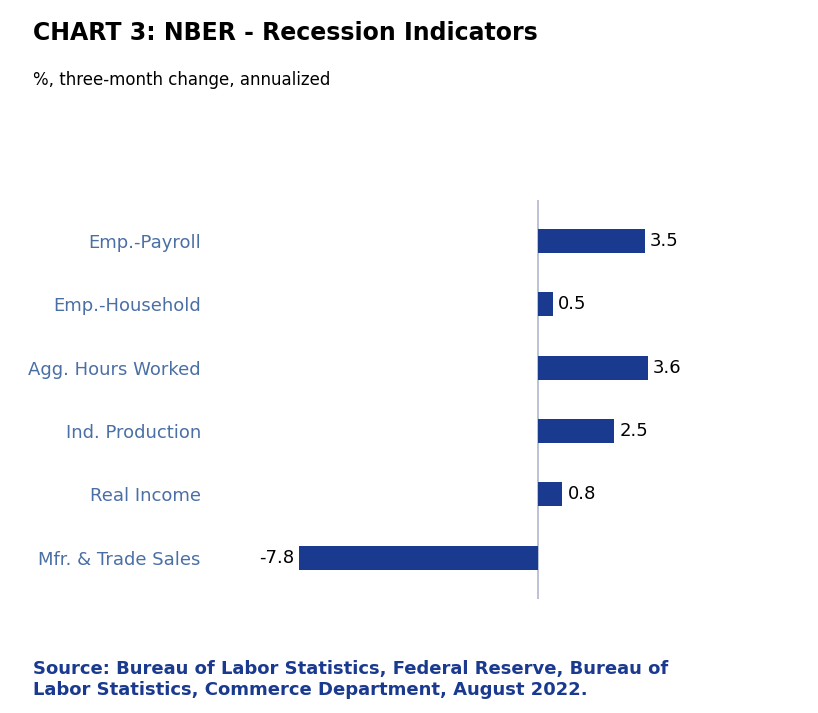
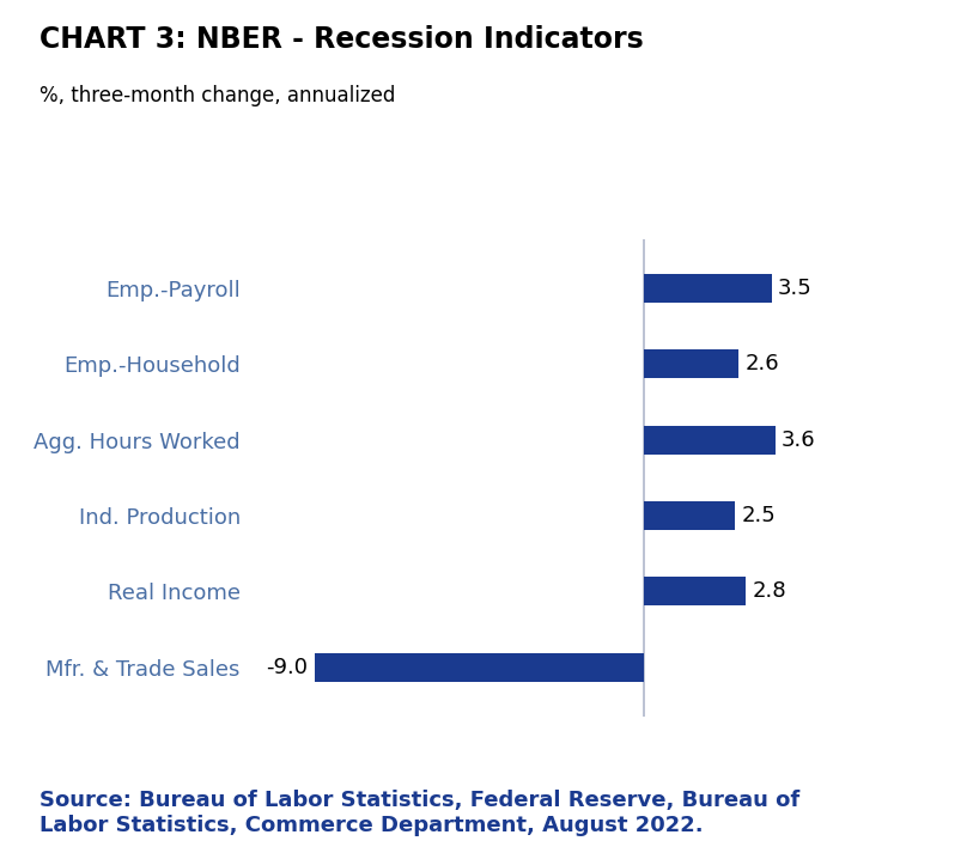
Emp.-Household: 0.5 -> 2.6
Real Income: 0.8 -> 2.8
Mfr. & Trade Sales: -7.8 -> -9.0
